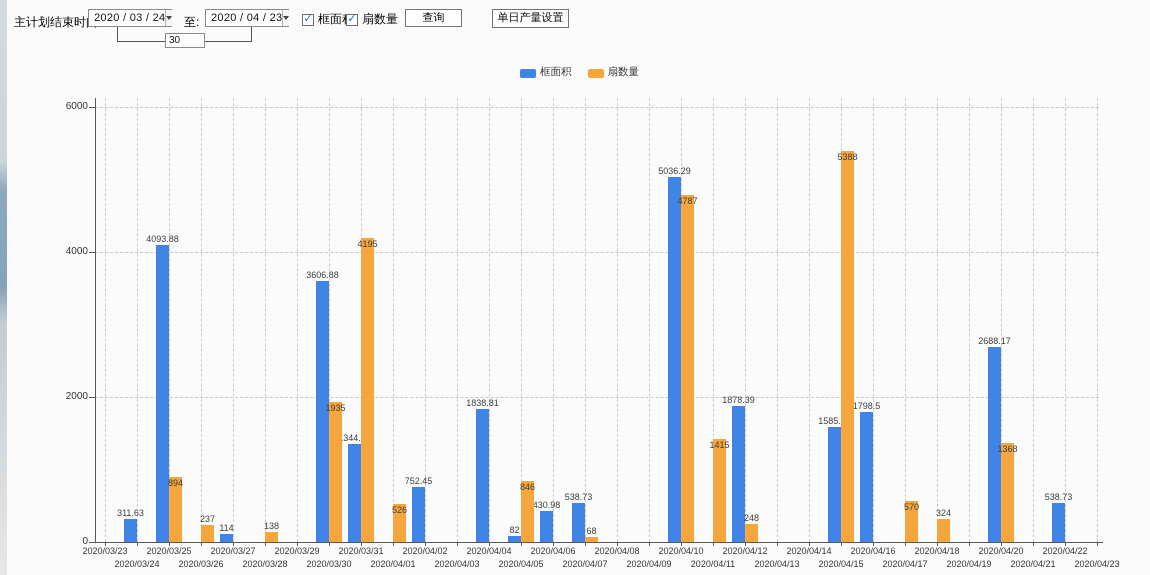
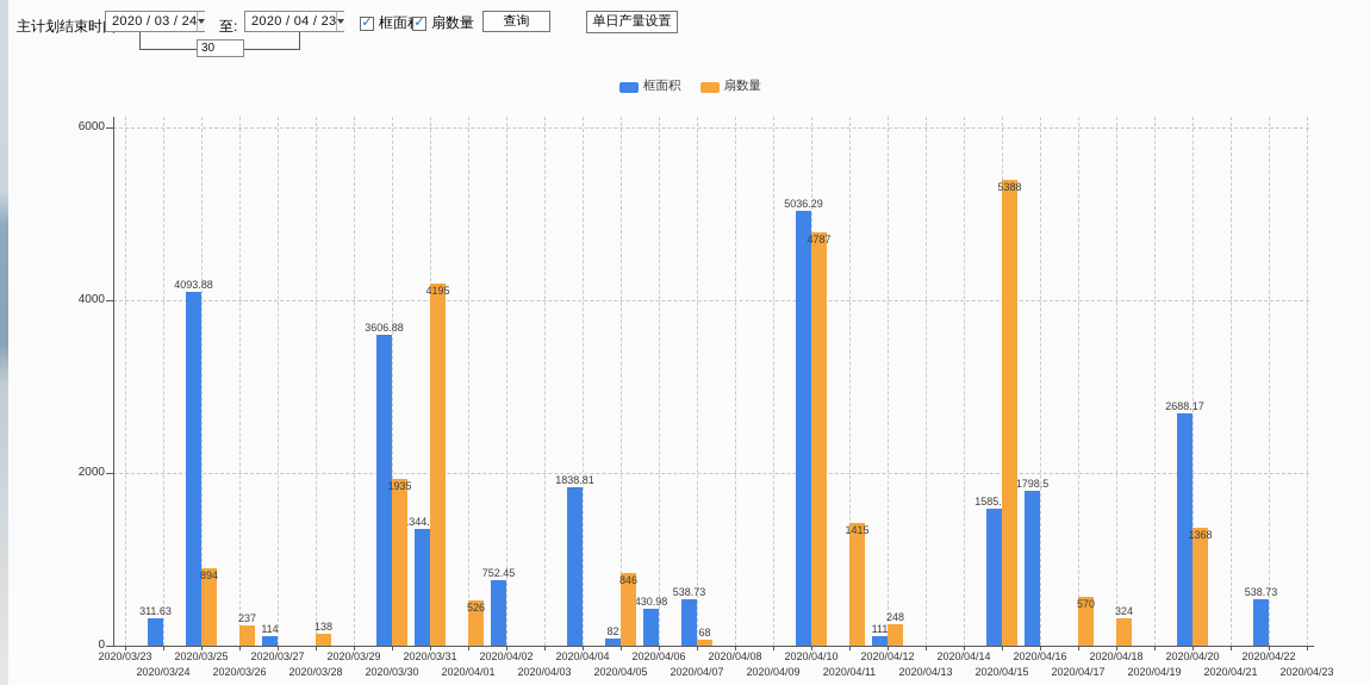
框面积/2020/04/12: 1878.39 -> 111
